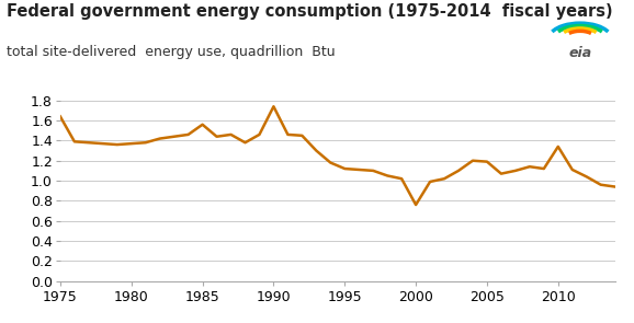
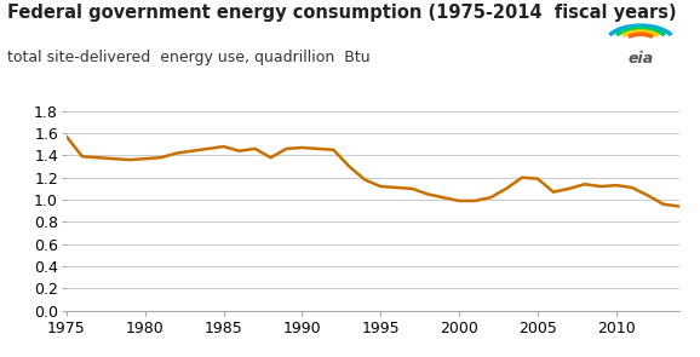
1975: 1.64 -> 1.57
1985: 1.56 -> 1.48
1990: 1.74 -> 1.47
2000: 0.76 -> 0.99
2010: 1.34 -> 1.13
